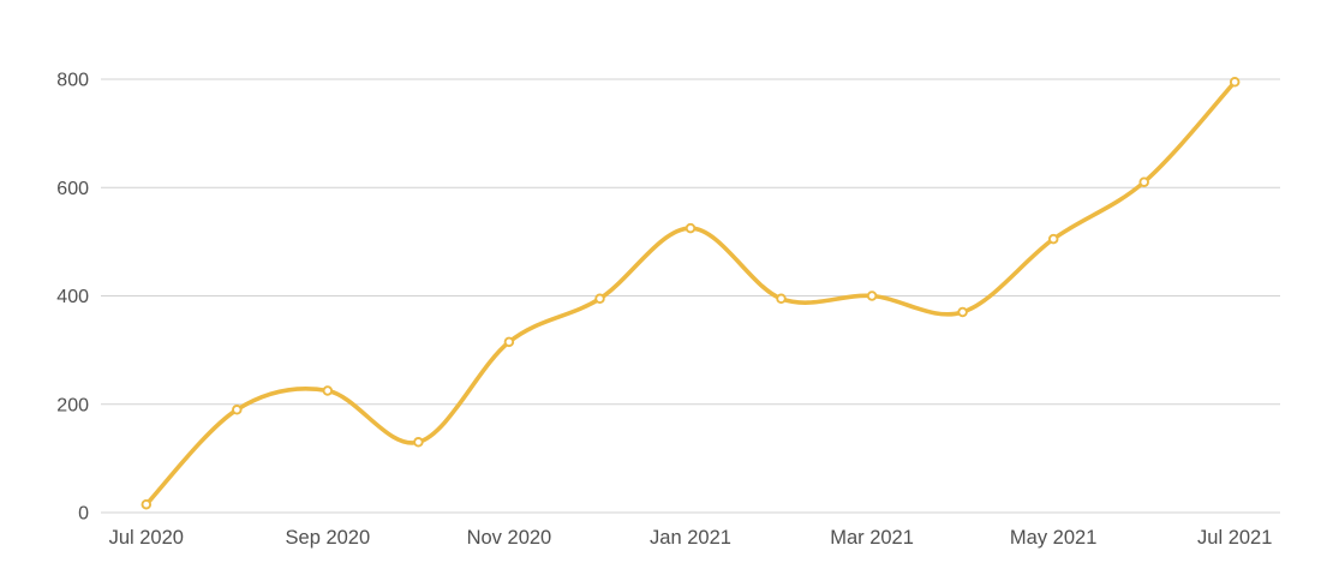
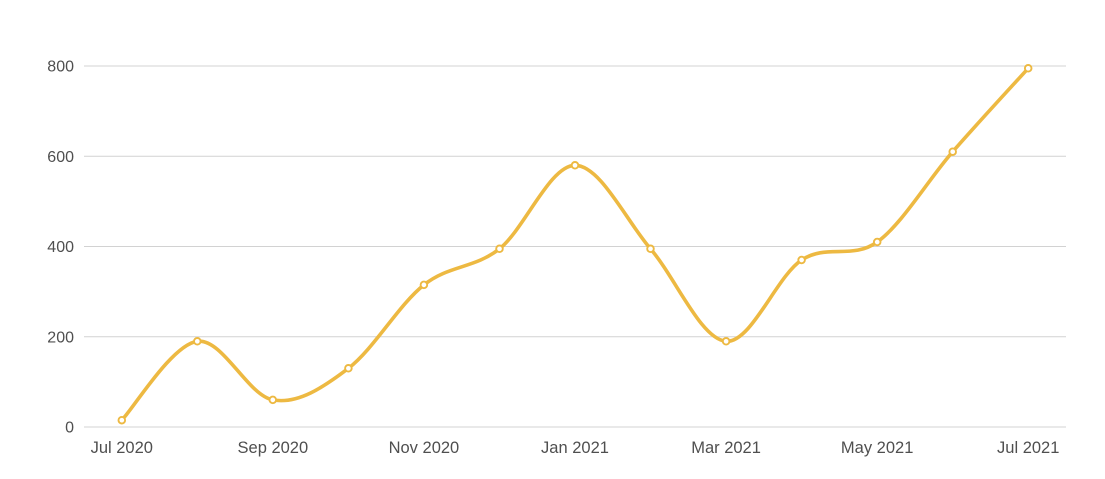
Sep 2020: 220 -> 60
Jan 2021: 520 -> 580
Mar 2021: 400 -> 190
May 2021: 500 -> 410
